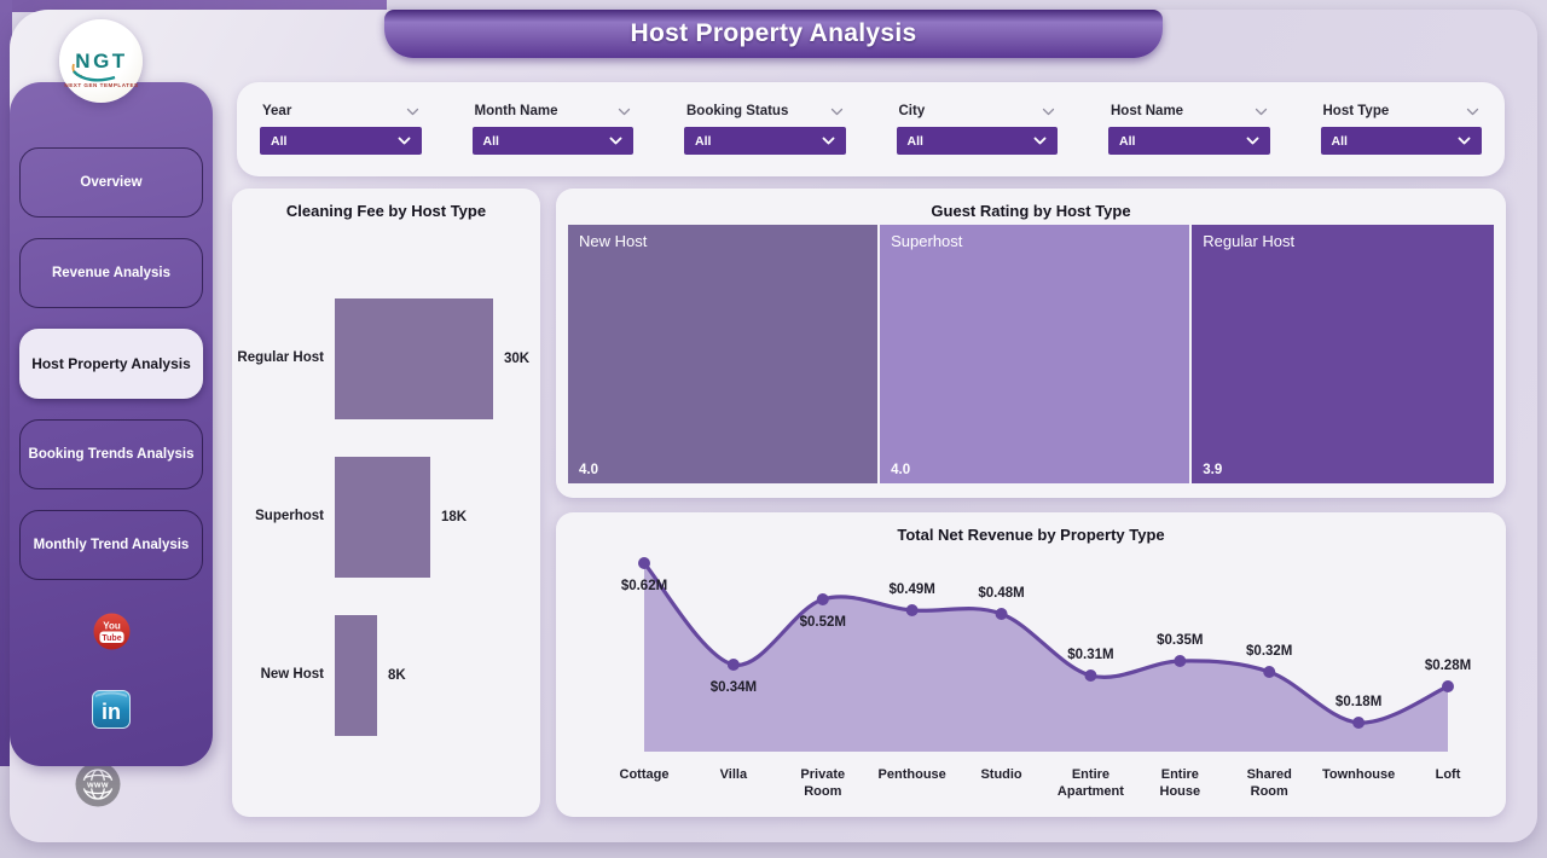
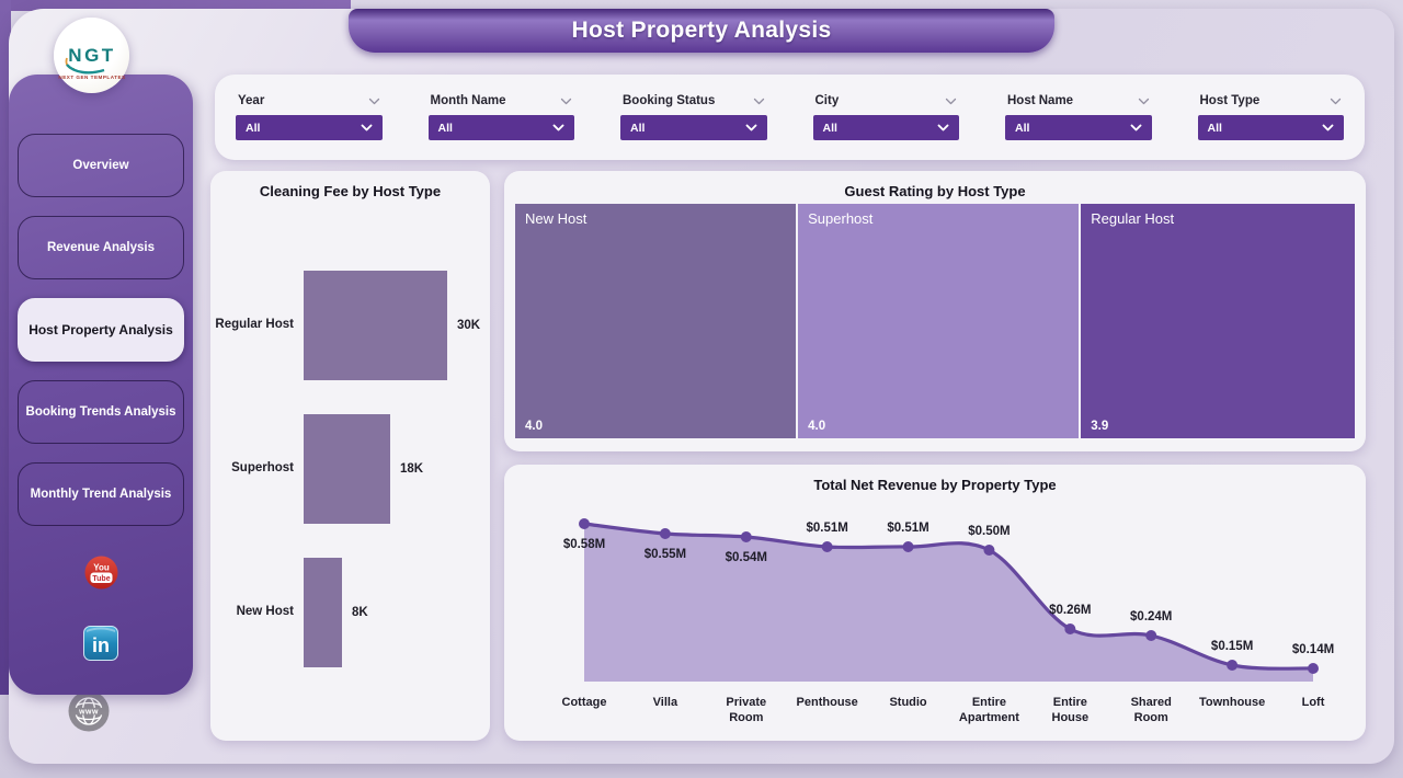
Total Net Revenue by Property Type/Cottage: $0.62M -> $0.58M
Total Net Revenue by Property Type/Villa: $0.34M -> $0.55M
Total Net Revenue by Property Type/Private Room: $0.52M -> $0.54M
Total Net Revenue by Property Type/Penthouse: $0.49M -> $0.51M
Total Net Revenue by Property Type/Studio: $0.48M -> $0.51M
Total Net Revenue by Property Type/Entire Apartment: $0.31M -> $0.50M
Total Net Revenue by Property Type/Entire House: $0.35M -> $0.26M
Total Net Revenue by Property Type/Shared Room: $0.32M -> $0.24M
Total Net Revenue by Property Type/Townhouse: $0.18M -> $0.15M
Total Net Revenue by Property Type/Loft: $0.28M -> $0.14M
